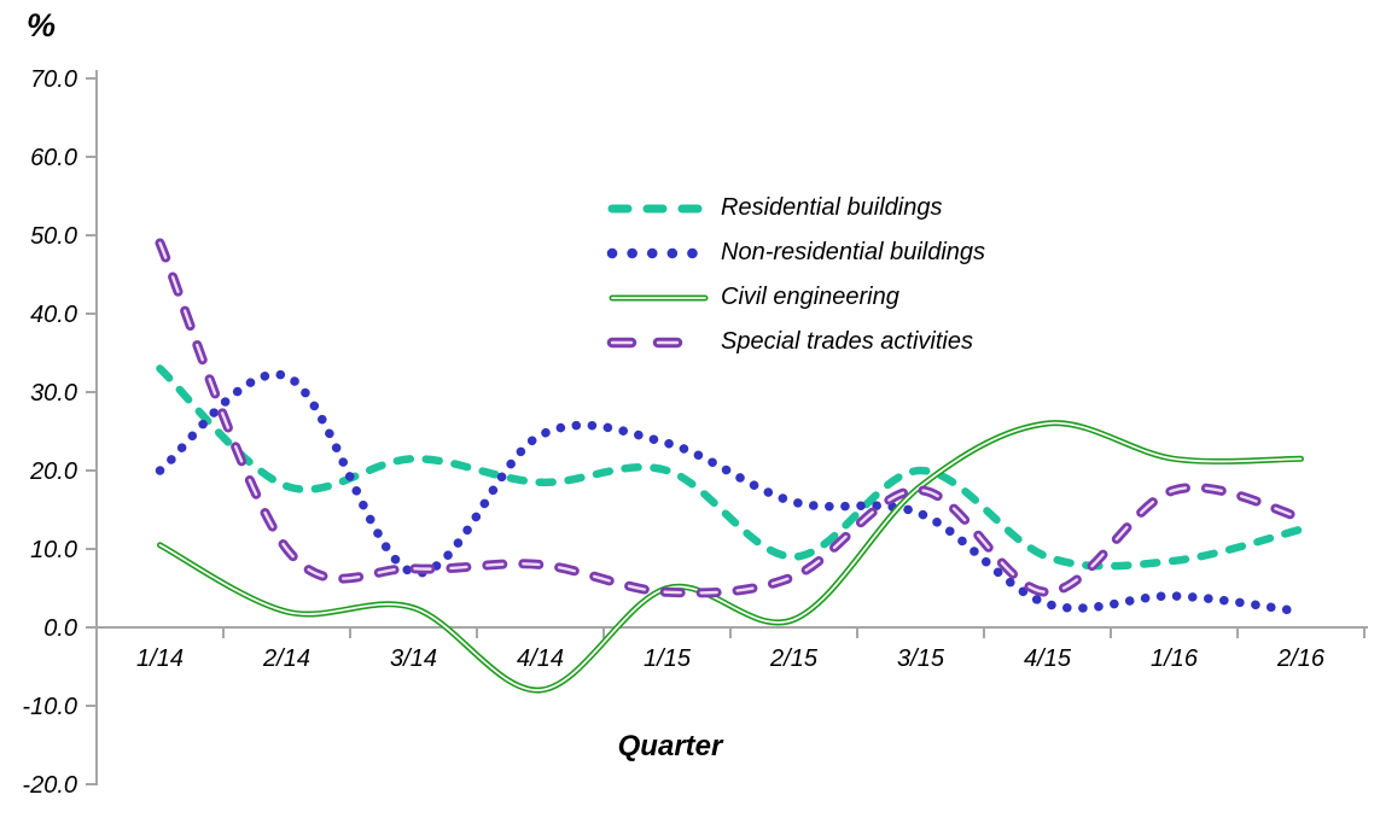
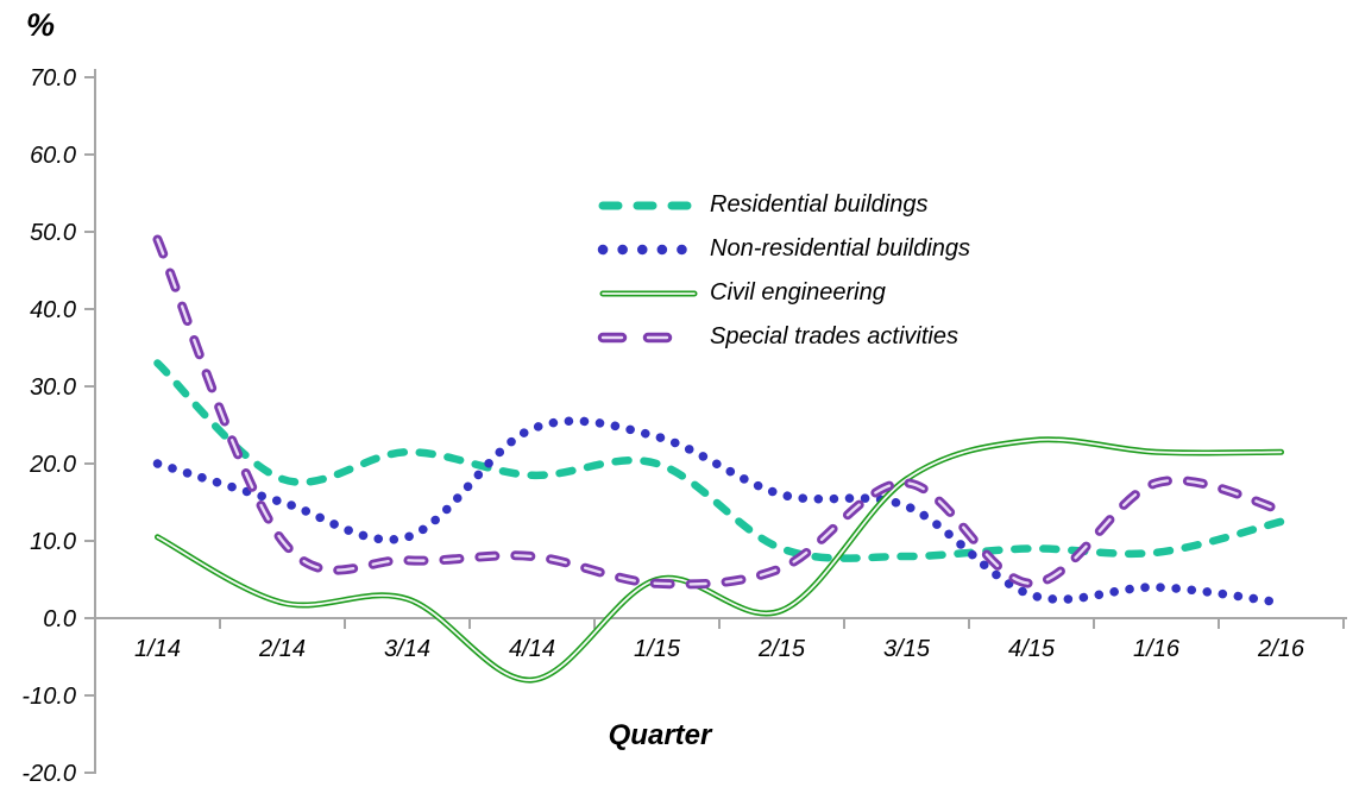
Non-residential buildings/2/14: 32 -> 15
Non-residential buildings/3/14: 7 -> 10
Residential buildings/3/15: 20 -> 8
Civil engineering/4/15: 26 -> 23
